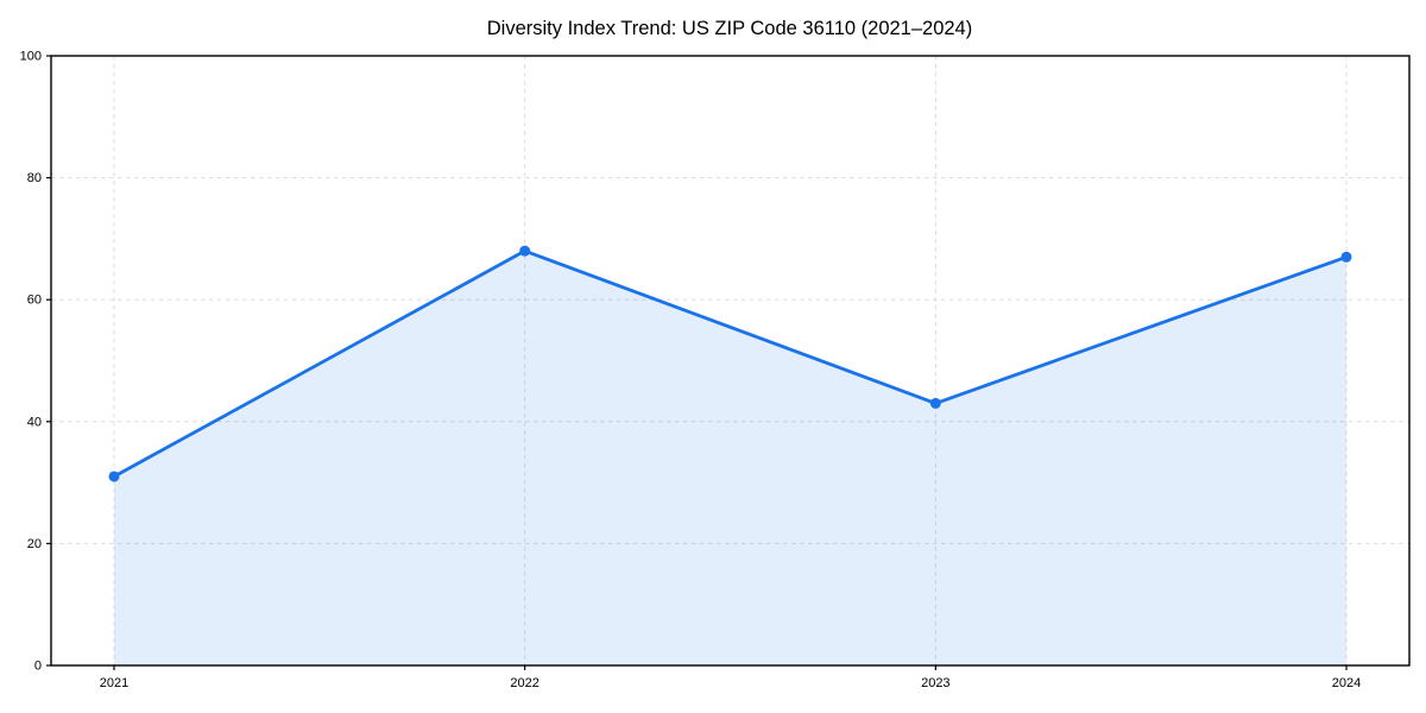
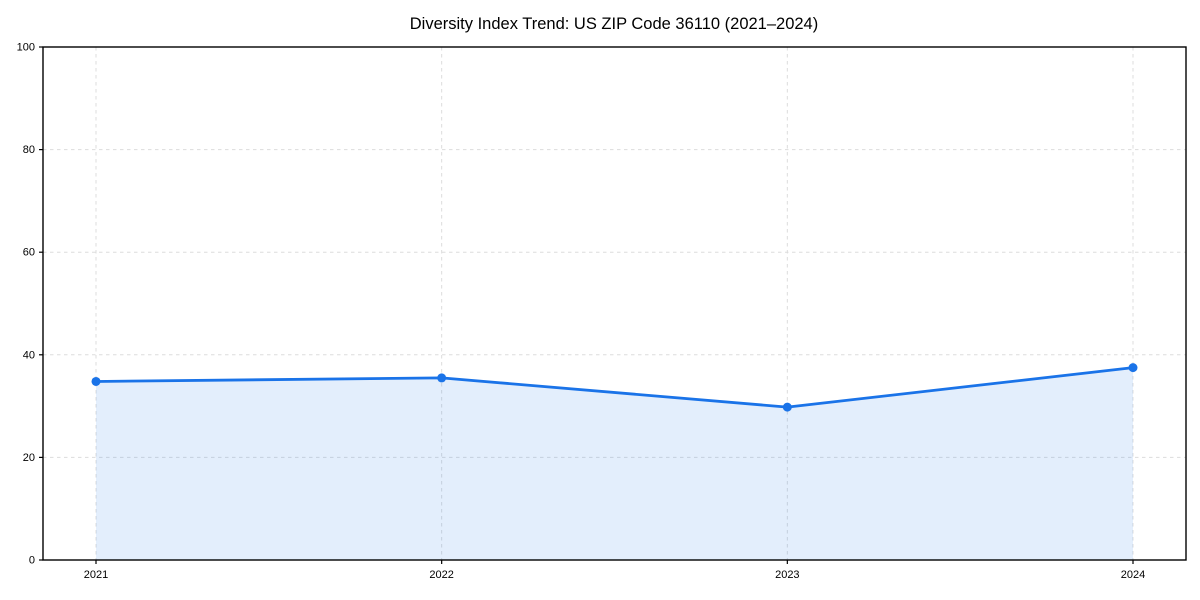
2021: 31 -> 35
2022: 68 -> 36
2023: 43 -> 30
2024: 67 -> 38
